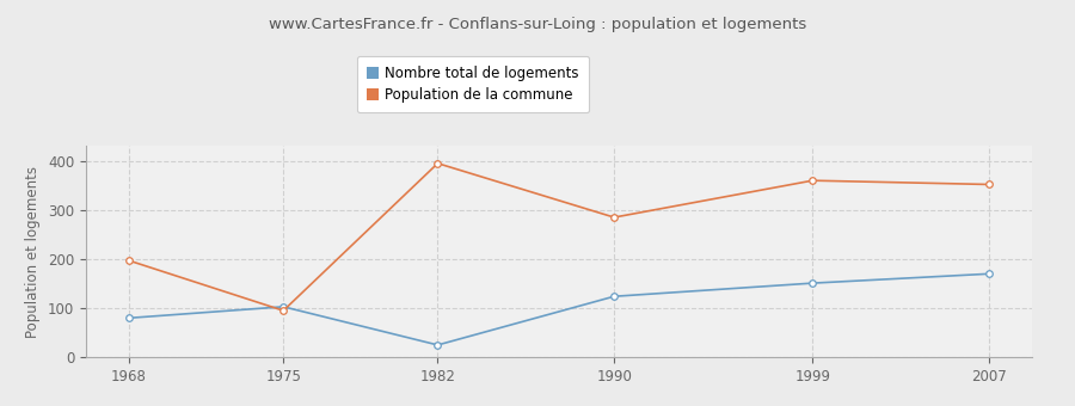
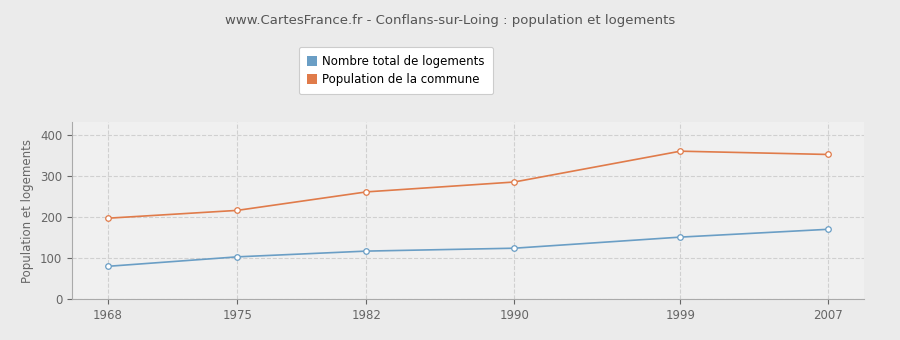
Population de la commune/1975: 95 -> 216
Nombre total de logements/1982: 25 -> 117
Population de la commune/1982: 395 -> 261
